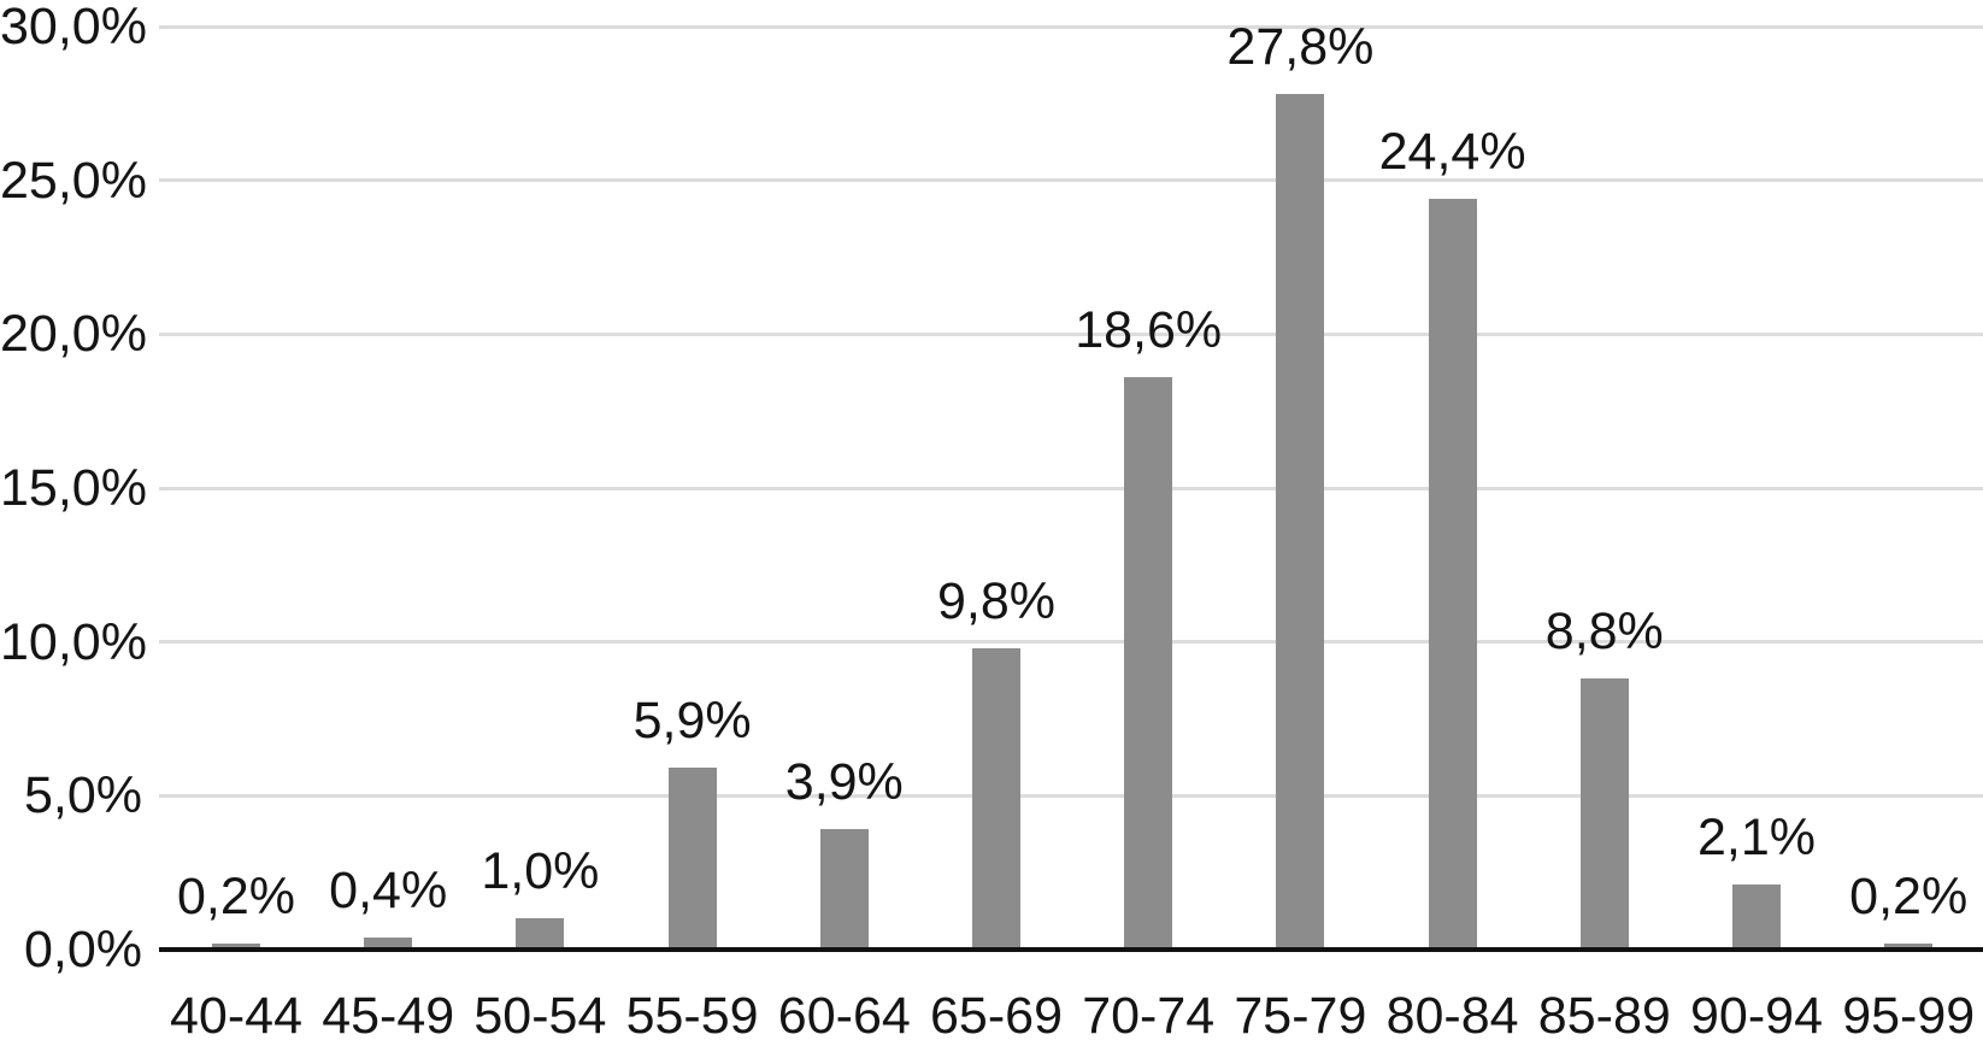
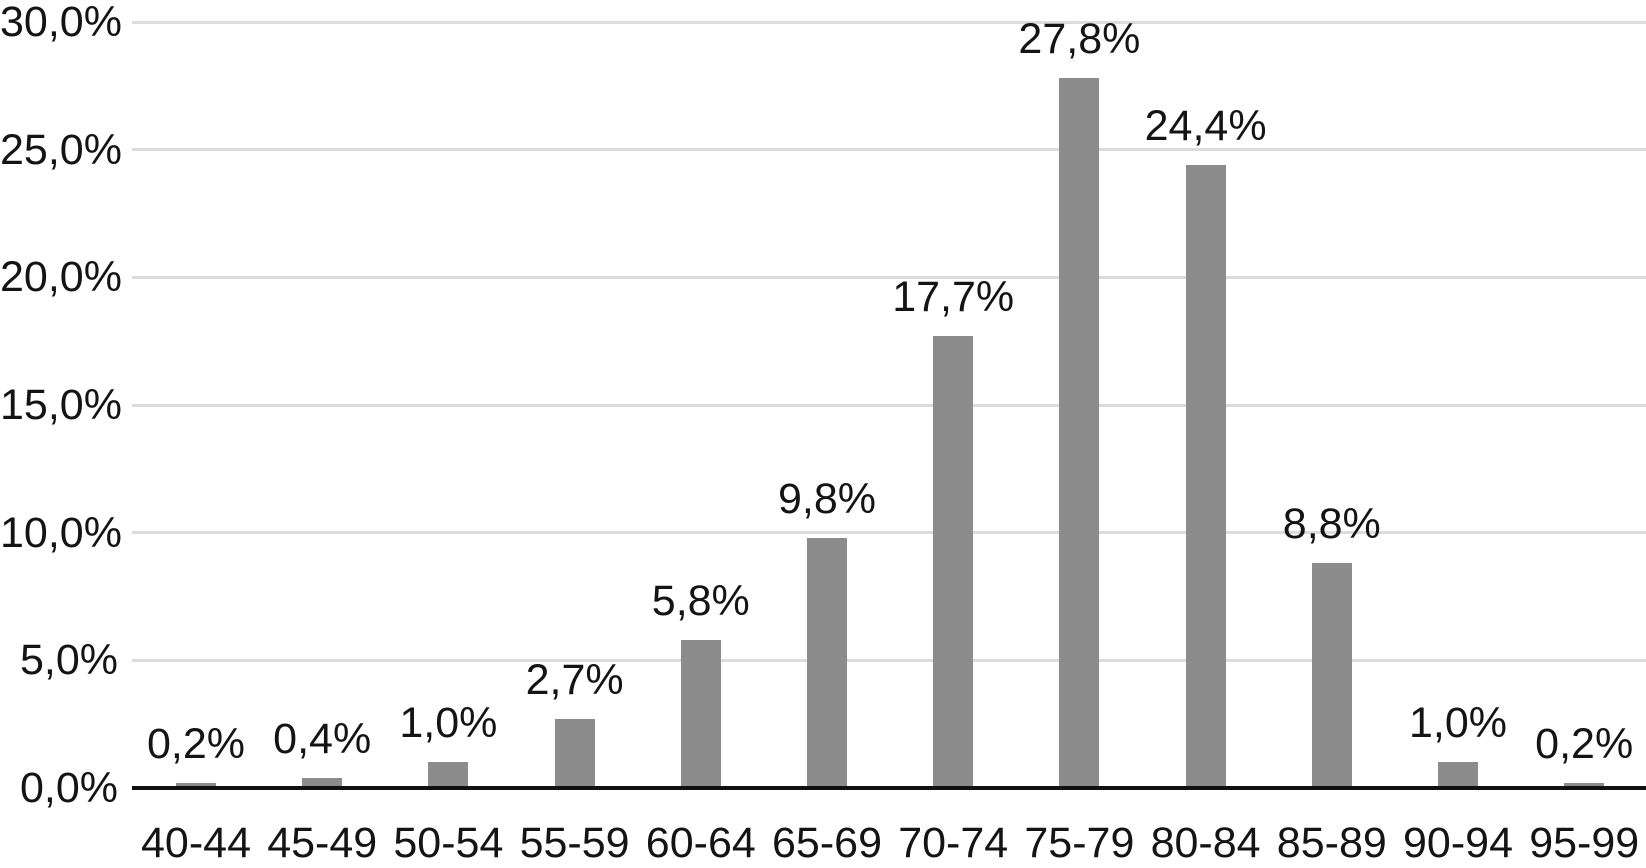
55-59: 5,9% -> 2,7%
60-64: 3,9% -> 5,8%
70-74: 18,6% -> 17,7%
90-94: 2,1% -> 1,0%
